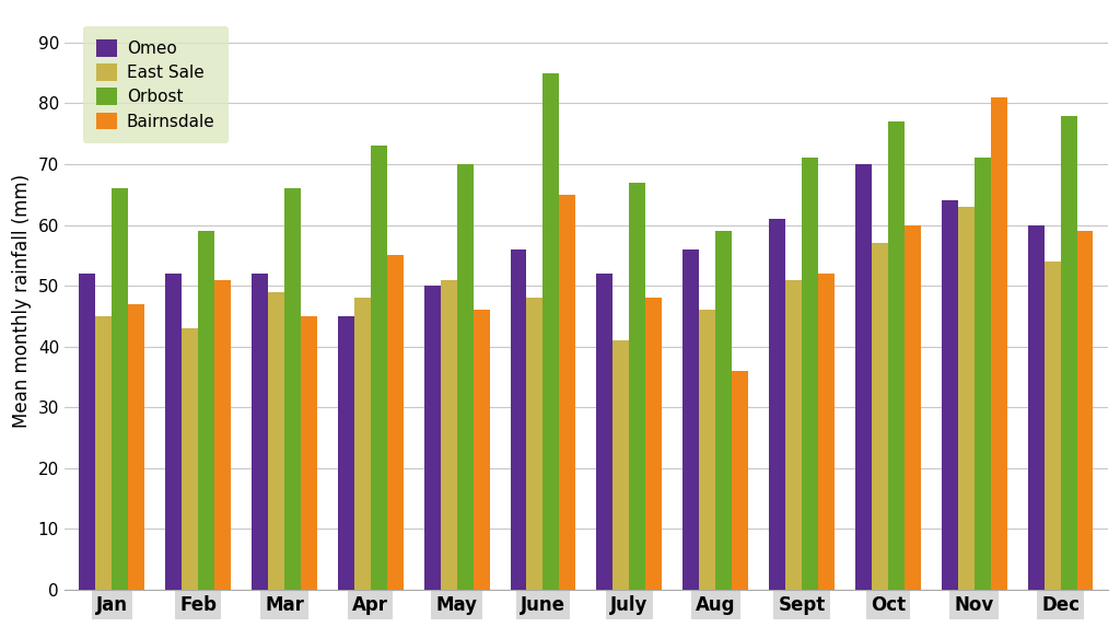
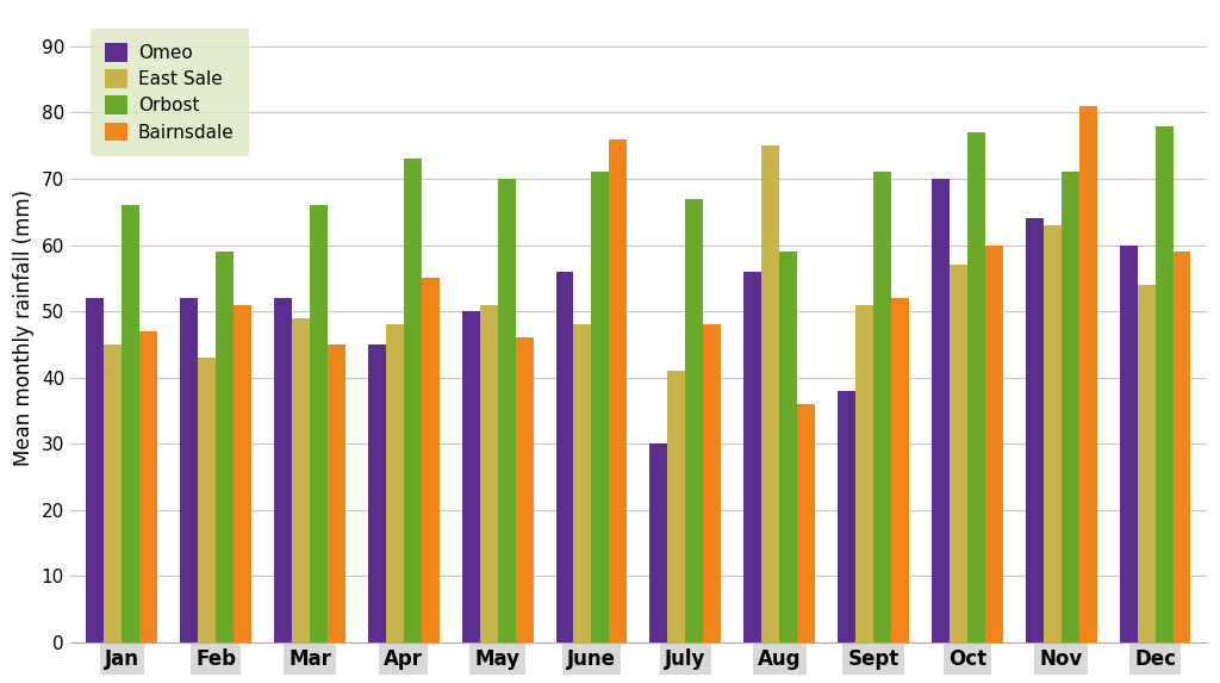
Orbost/June: 85 -> 71
Bairnsdale/June: 65 -> 76
Omeo/July: 52 -> 30
East Sale/Aug: 46 -> 75
Omeo/Sept: 61 -> 38
